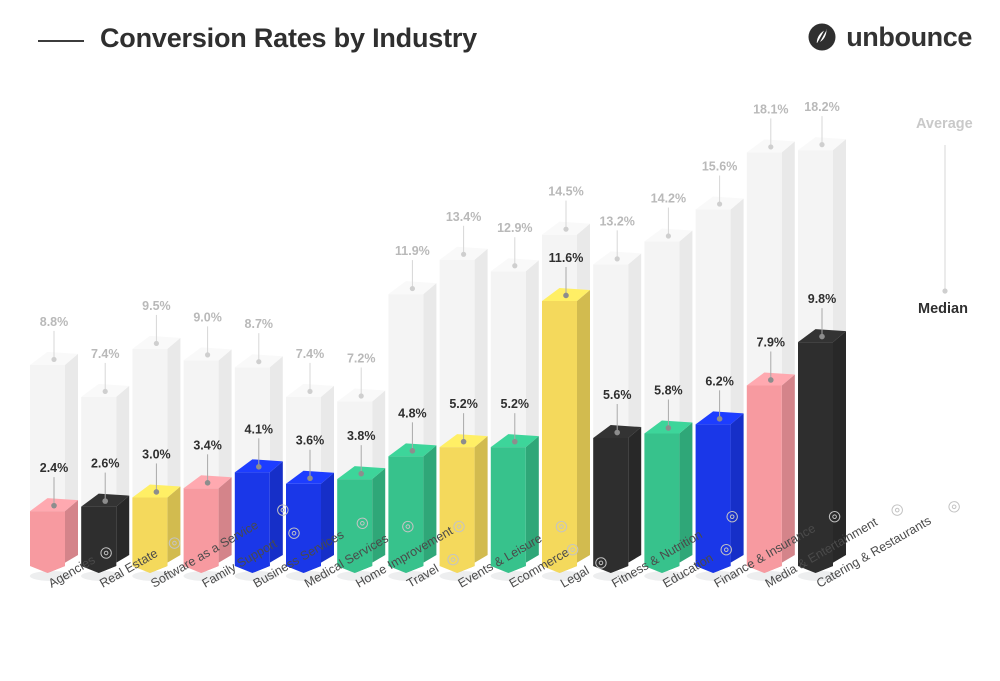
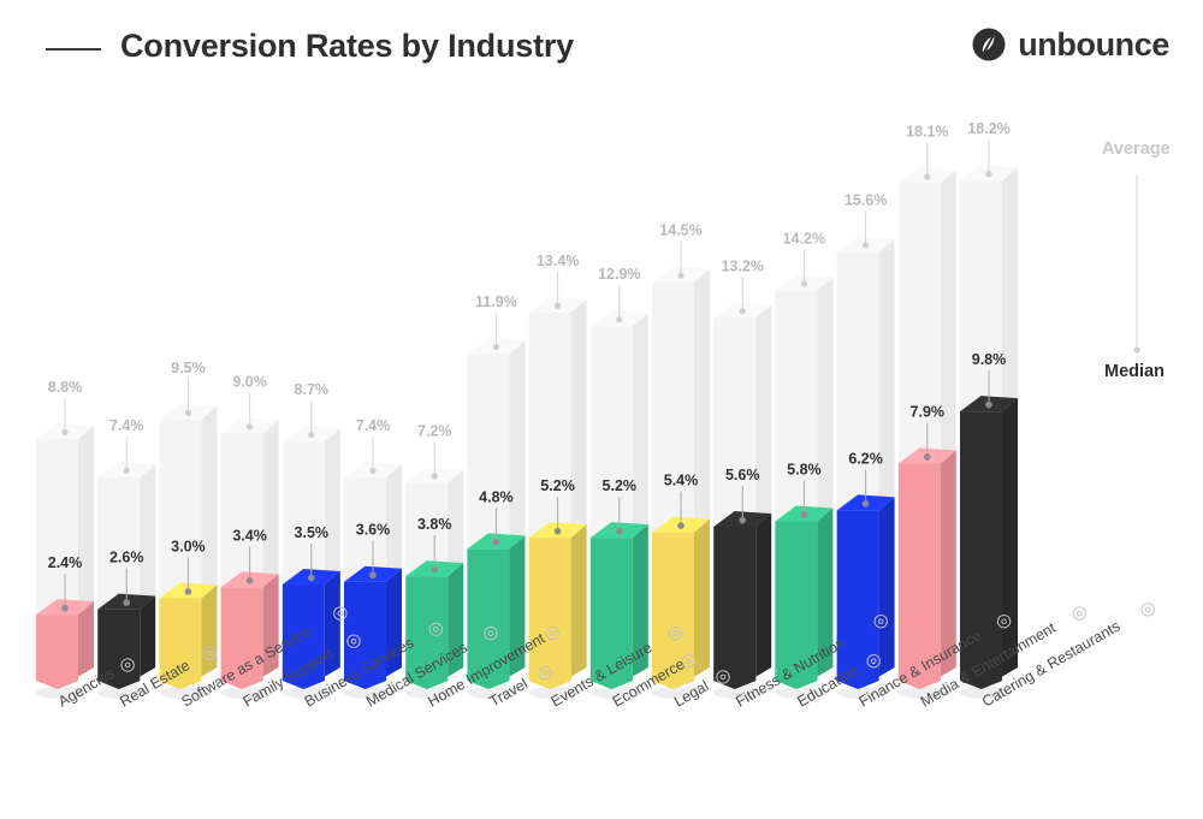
Median/Business Services: 4.1% -> 3.5%
Median/Legal: 11.6% -> 5.4%
